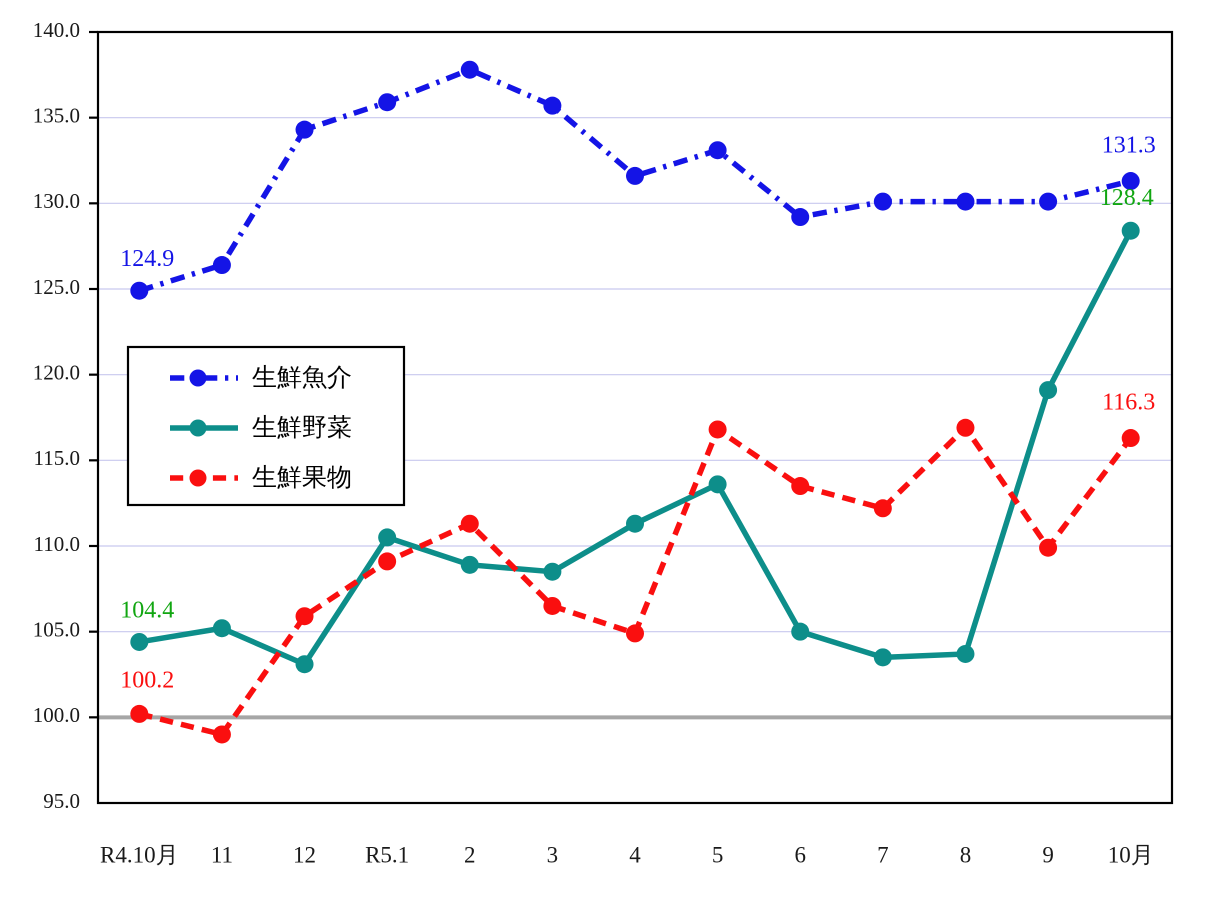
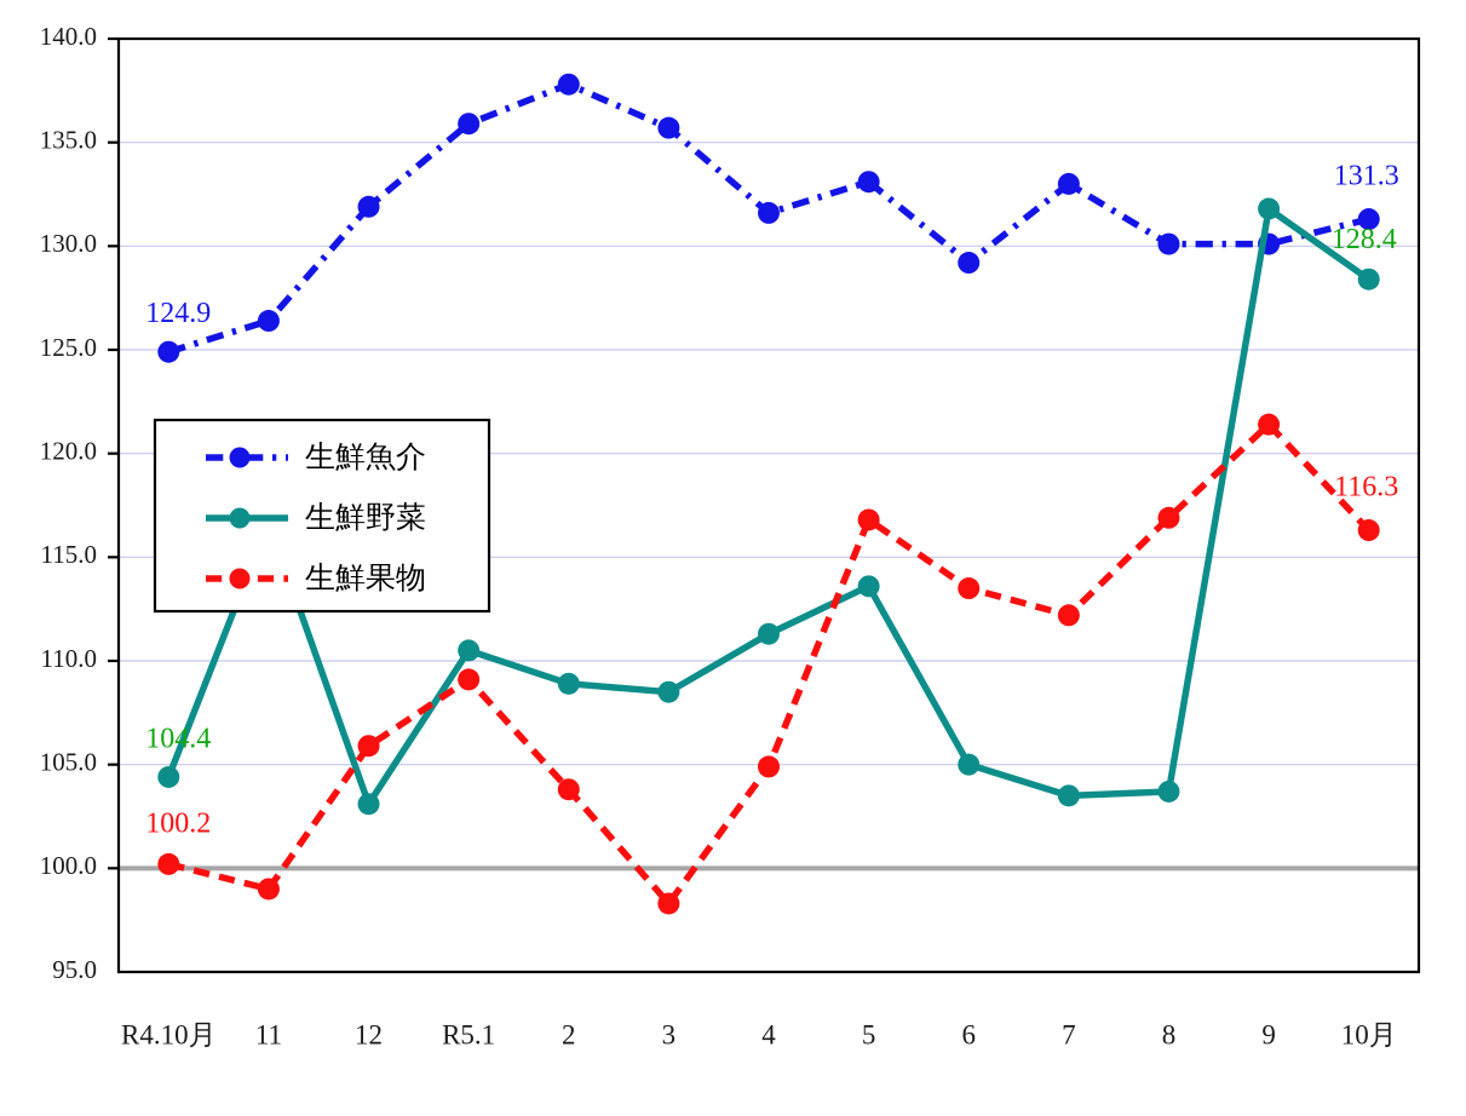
生鮮野菜/11: 105.2 -> 116.7
生鮮魚介/12: 134.3 -> 131.9
生鮮果物/2: 111.3 -> 103.8
生鮮果物/3: 106.5 -> 98.3
生鮮魚介/7: 130.1 -> 133.0
生鮮野菜/9: 119.1 -> 131.8
生鮮果物/9: 109.9 -> 121.4
